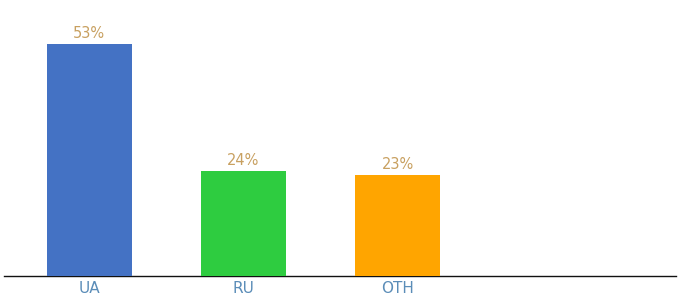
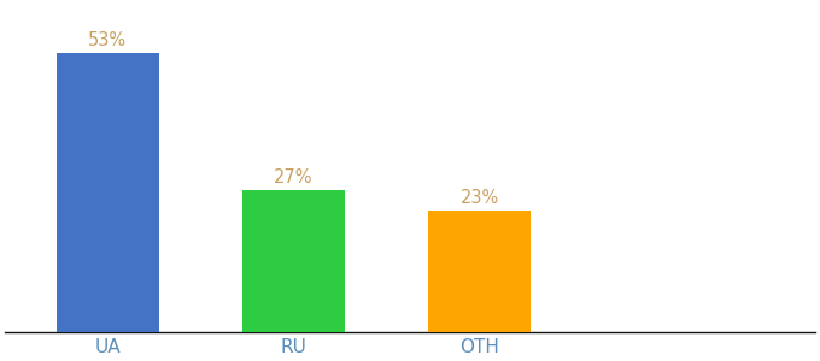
RU: 24% -> 27%
